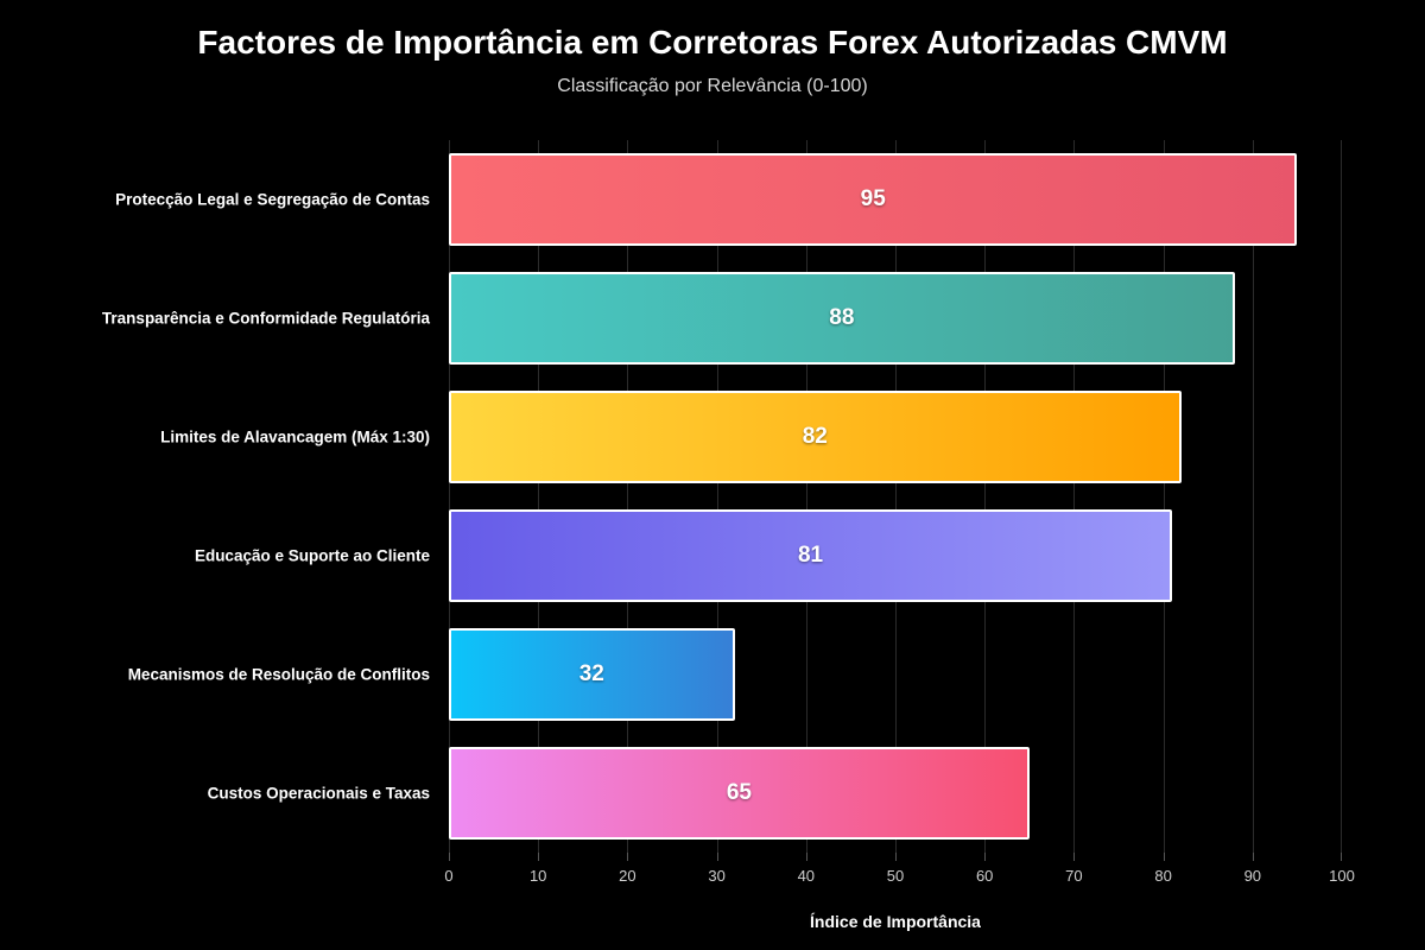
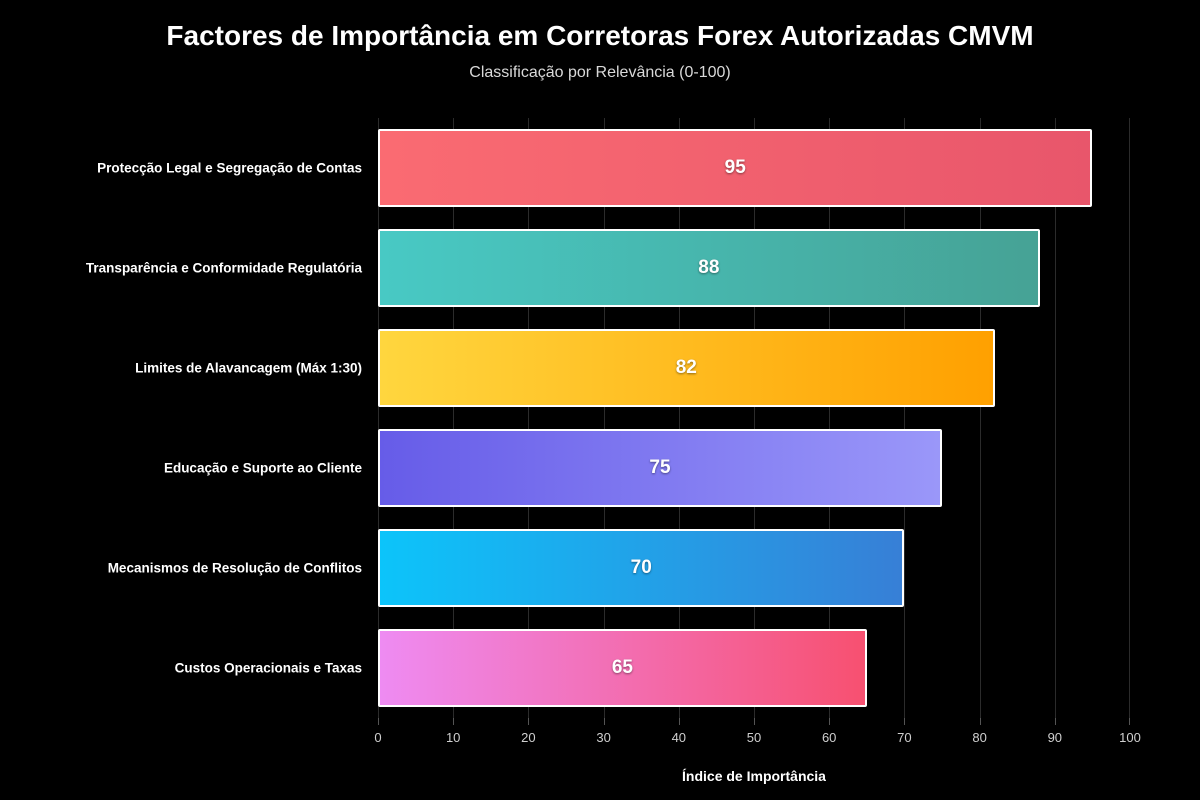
Educação e Suporte ao Cliente: 81 -> 75
Mecanismos de Resolução de Conflitos: 32 -> 70
